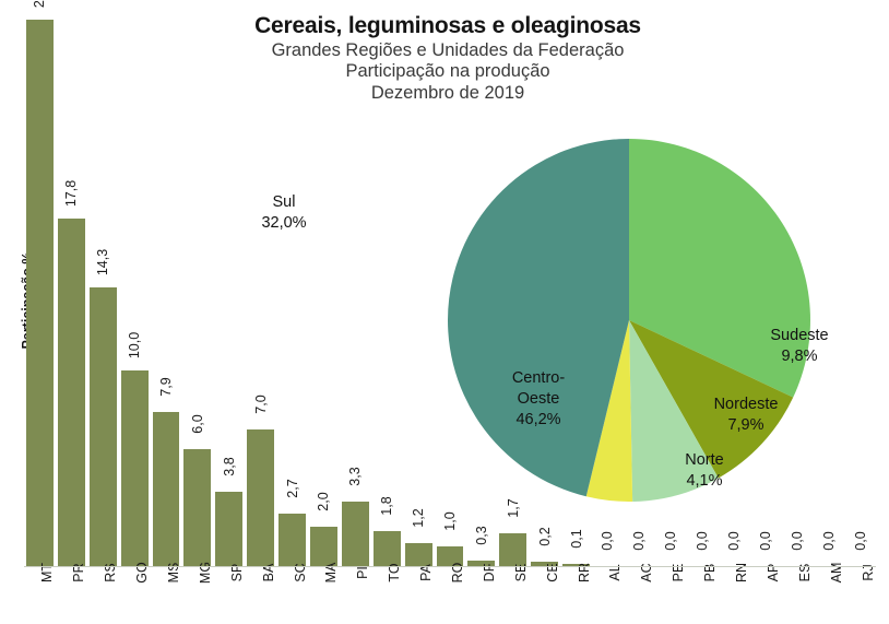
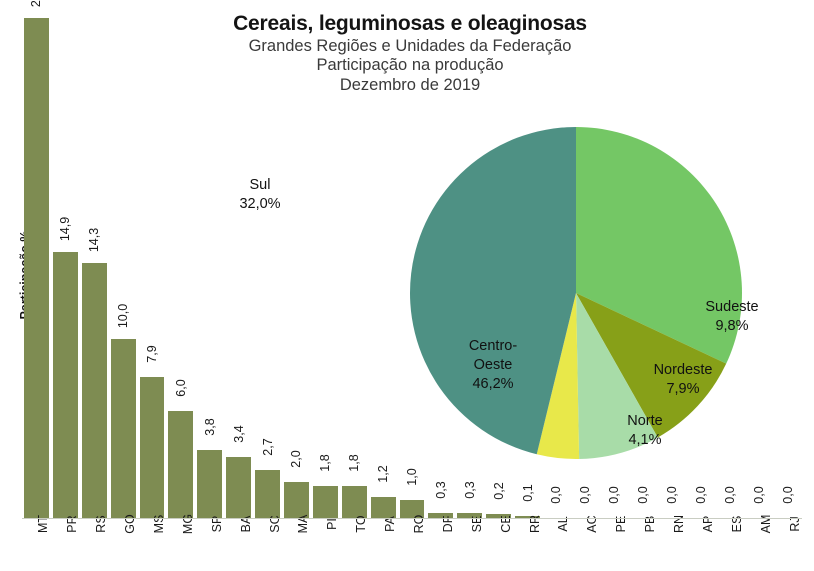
PR: 17,8 -> 14,9
BA: 7,0 -> 3,4
PI: 3,3 -> 1,8
SE: 1,7 -> 0,3
